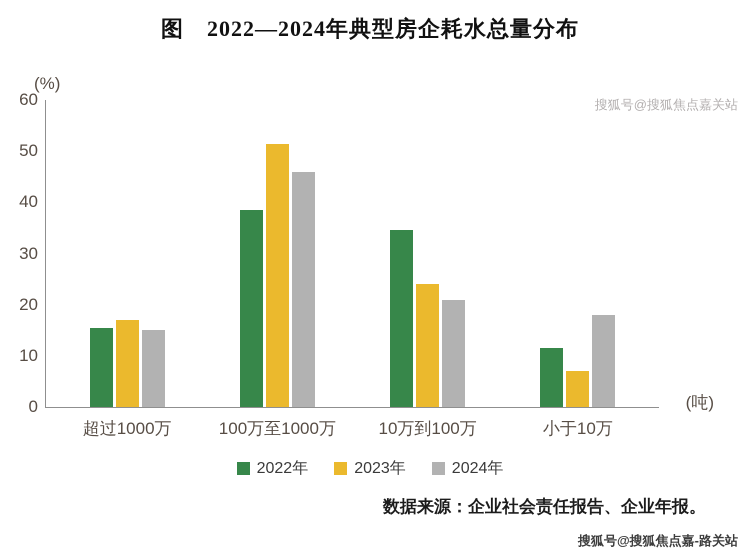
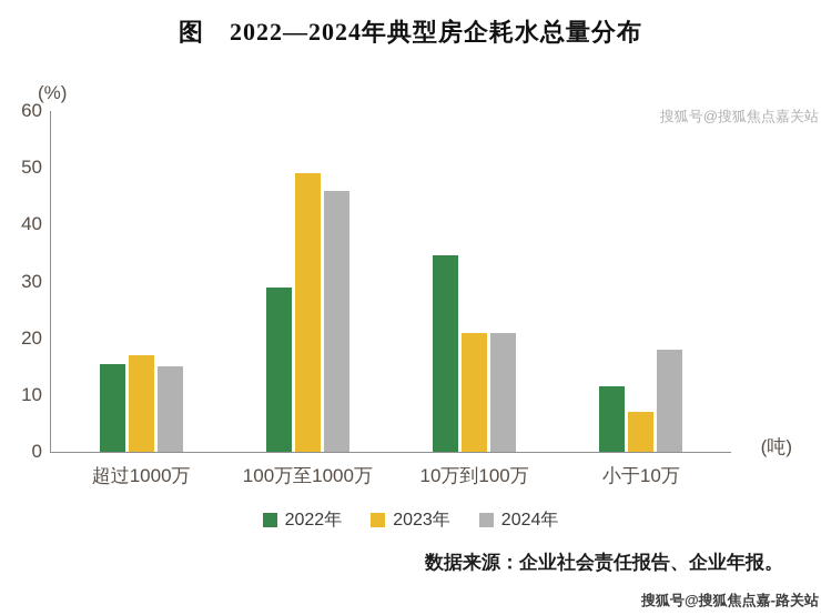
2022年/100万至1000万: 38 -> 29
2023年/100万至1000万: 52 -> 49
2023年/10万到100万: 24 -> 21
